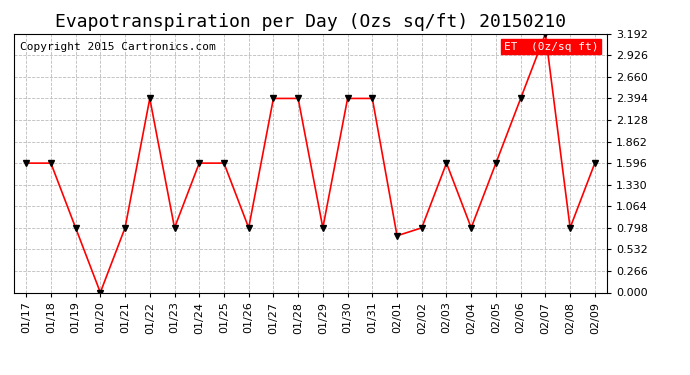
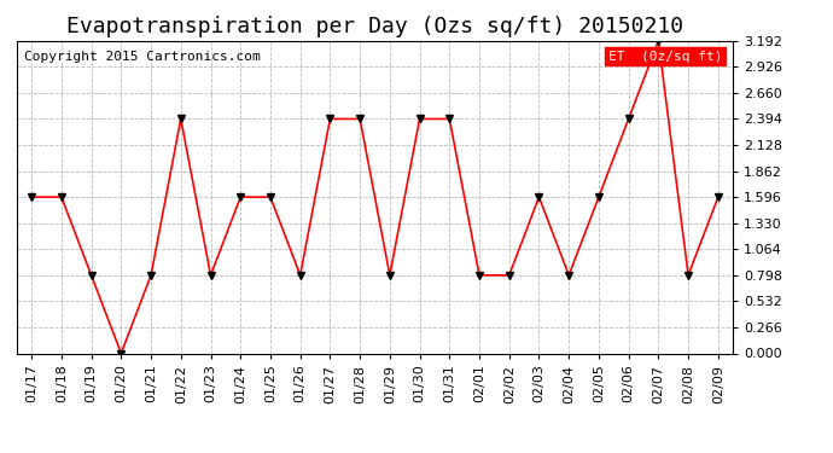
02/01: 0.70 -> 0.80
